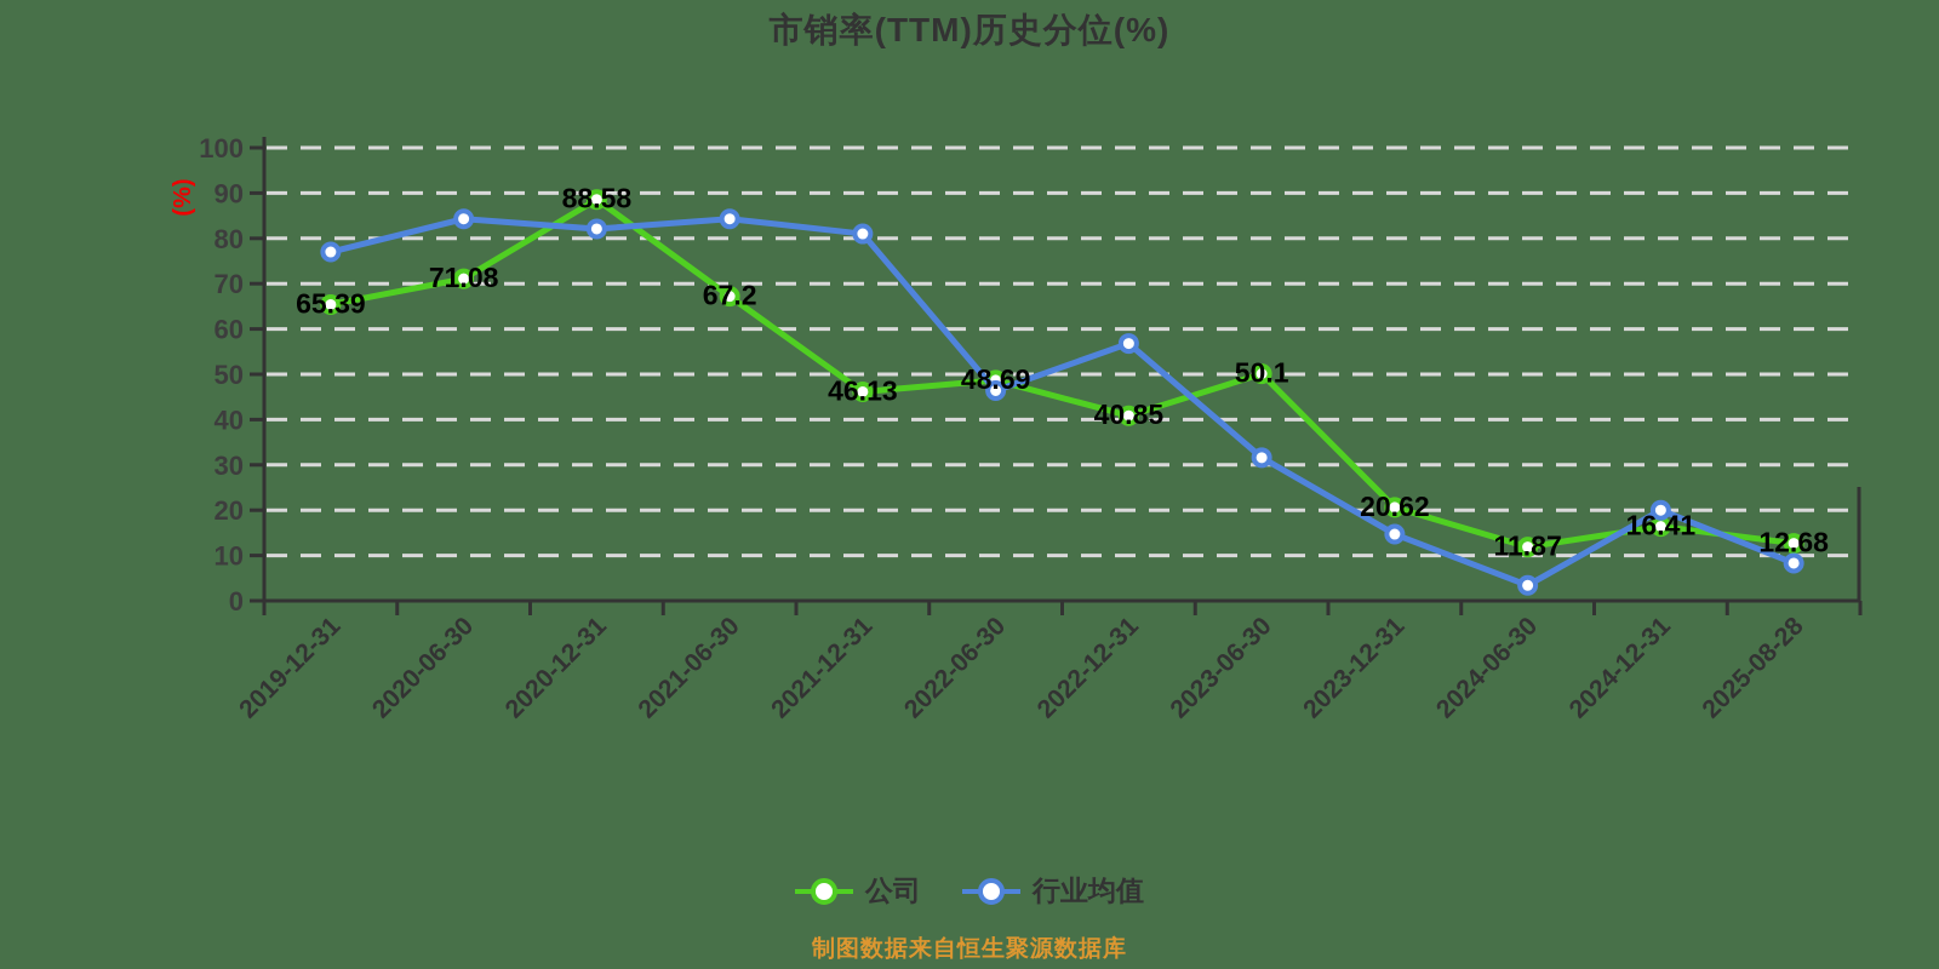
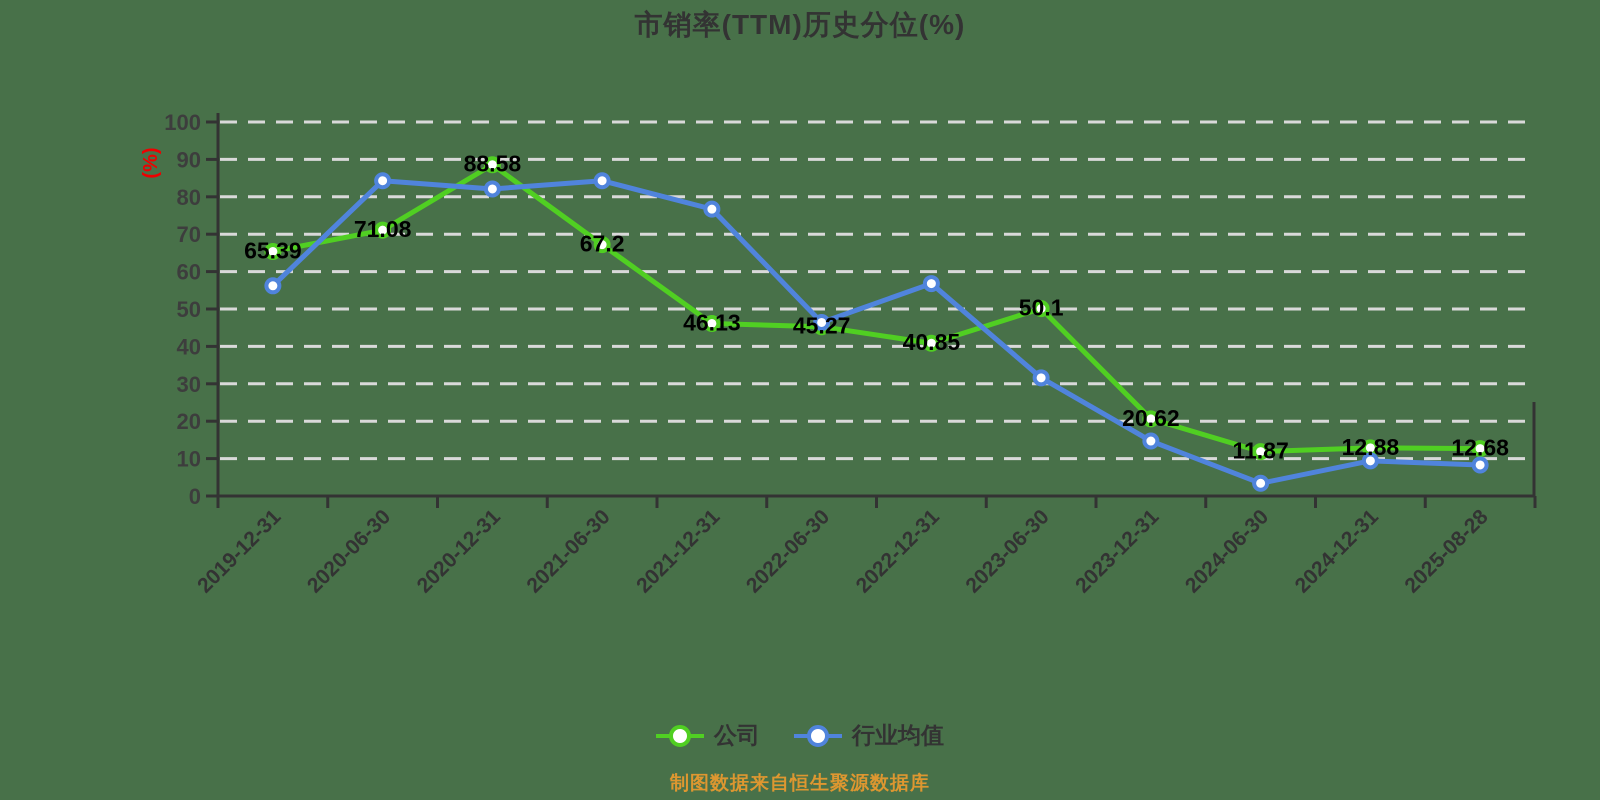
行业均值/2019-12-31: 77 -> 56
行业均值/2021-12-31: 81 -> 77
公司/2022-06-30: 48.69 -> 45.27
公司/2024-12-31: 16.41 -> 12.88
行业均值/2024-12-31: 20 -> 9
